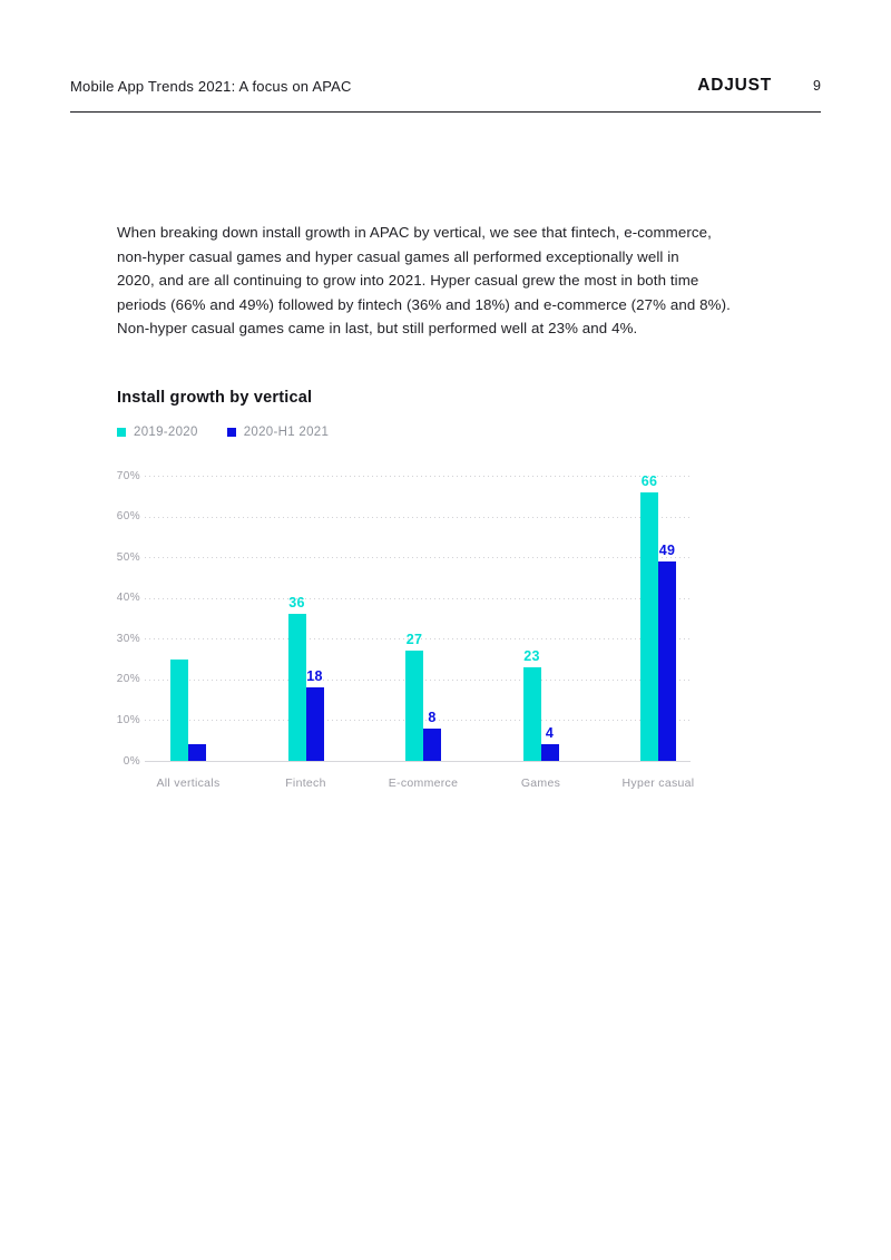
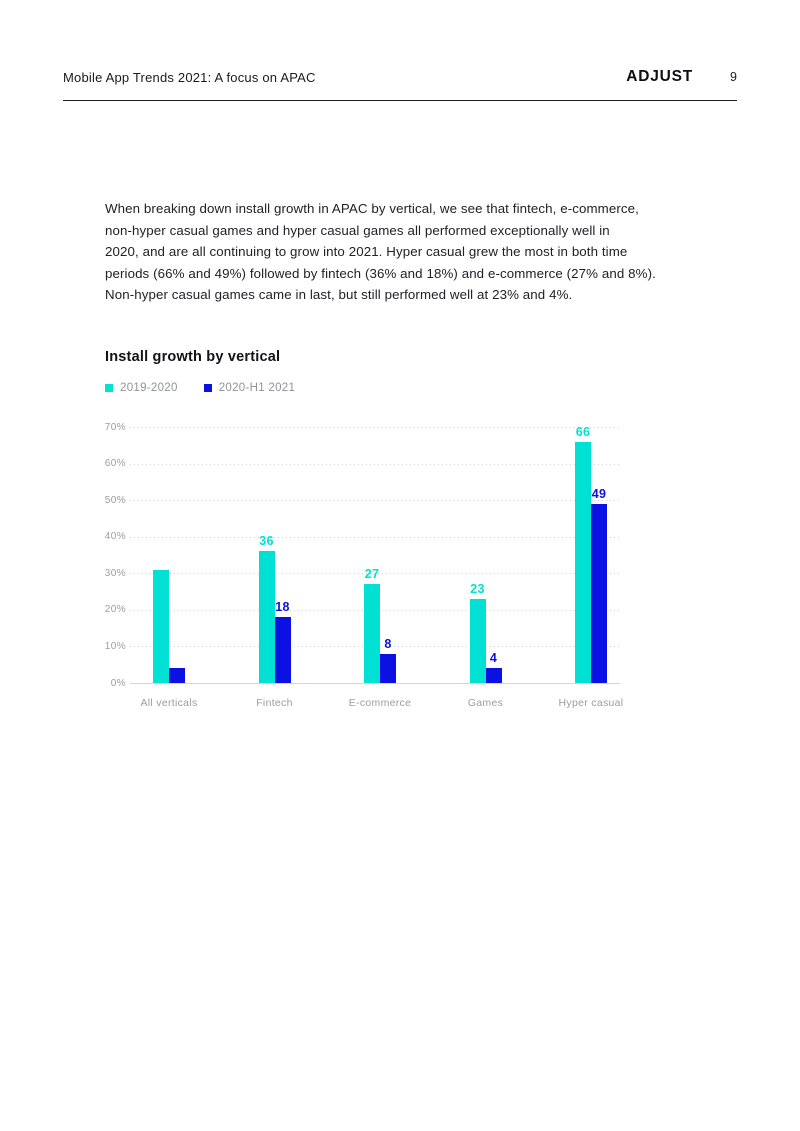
2019-2020/All verticals: 25% -> 31%
